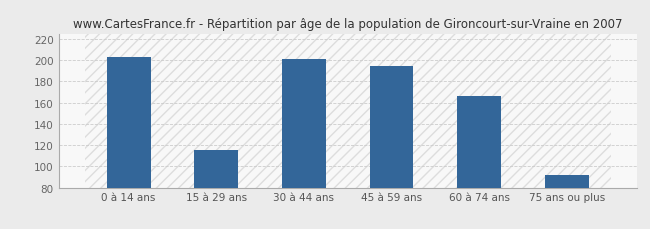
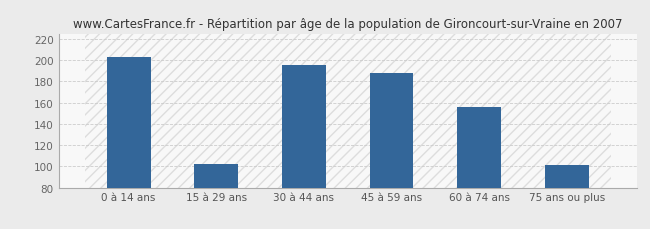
15 à 29 ans: 115 -> 102
30 à 44 ans: 201 -> 195
45 à 59 ans: 194 -> 188
60 à 74 ans: 166 -> 156
75 ans ou plus: 92 -> 101
